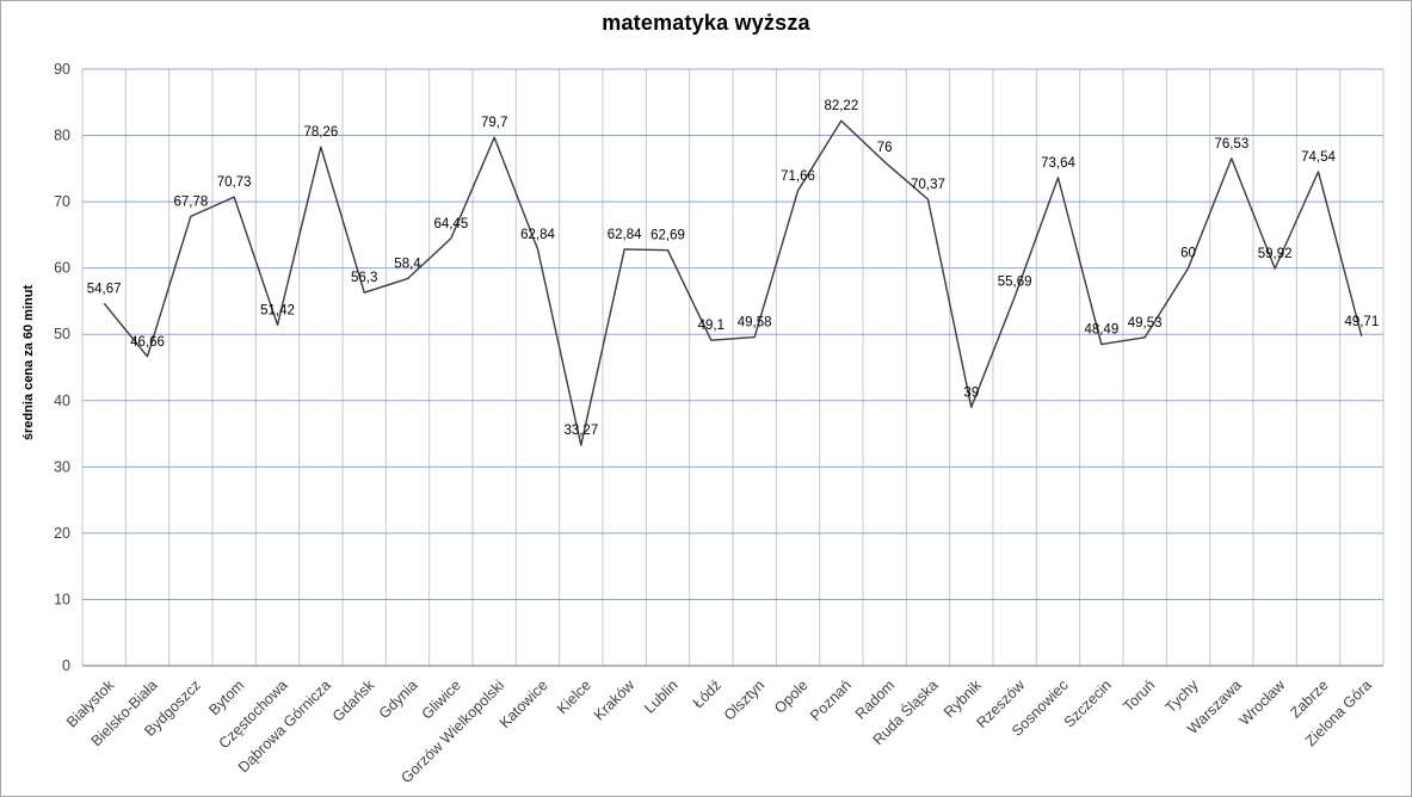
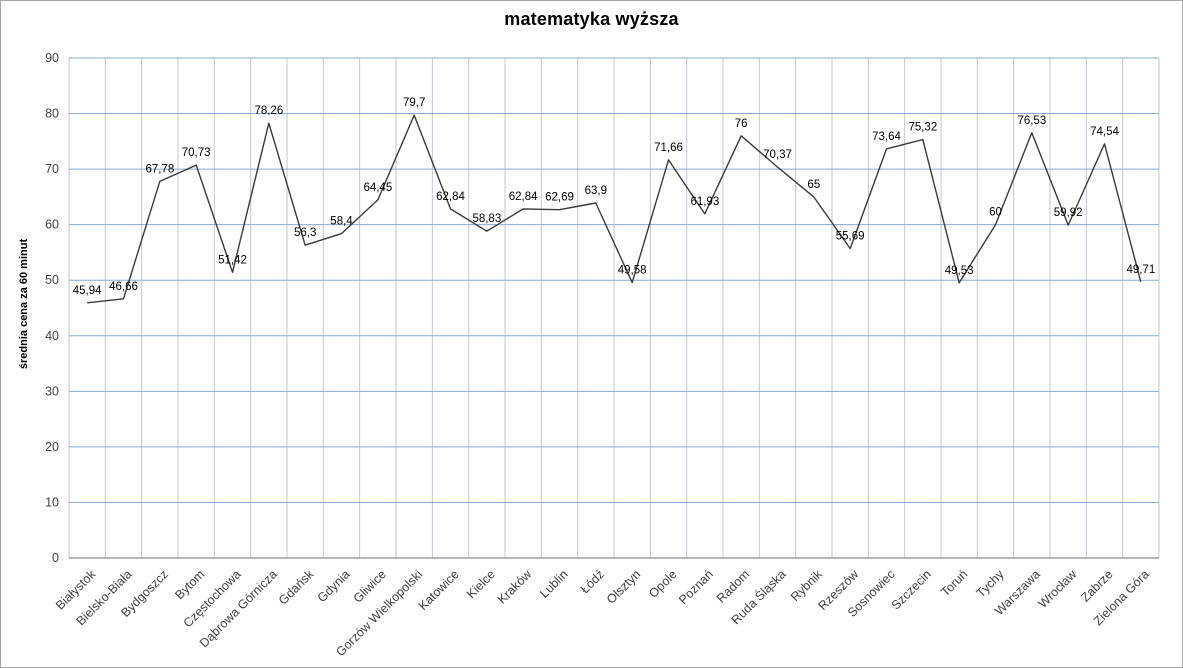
Białystok: 54,67 -> 45,94
Kielce: 33,27 -> 58,83
Łódź: 49,1 -> 63,9
Poznań: 82,22 -> 61,93
Rybnik: 39 -> 65
Szczecin: 48,49 -> 75,32
